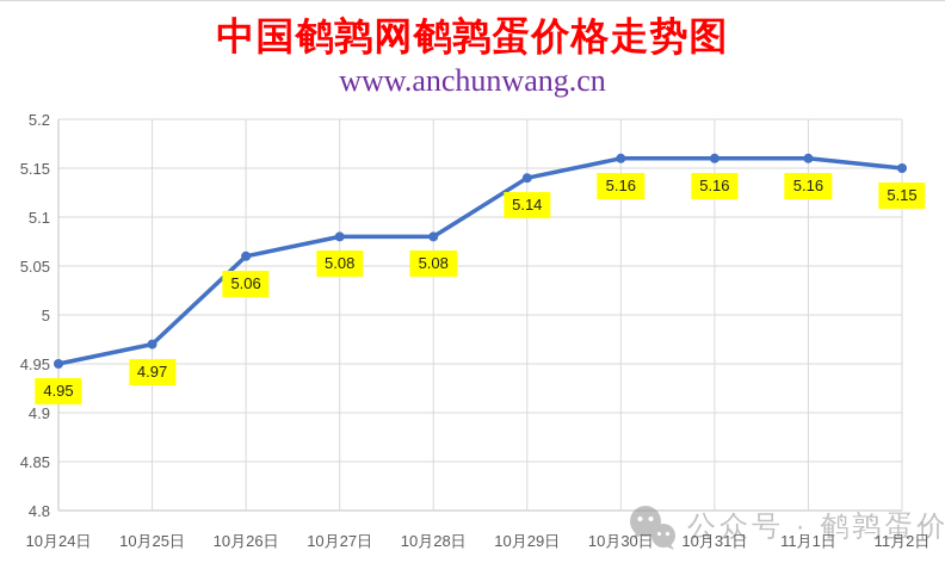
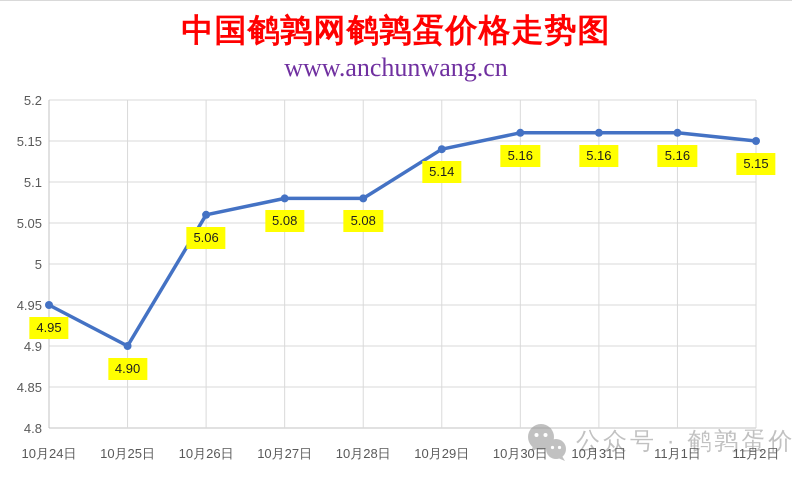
10月25日: 4.97 -> 4.90
